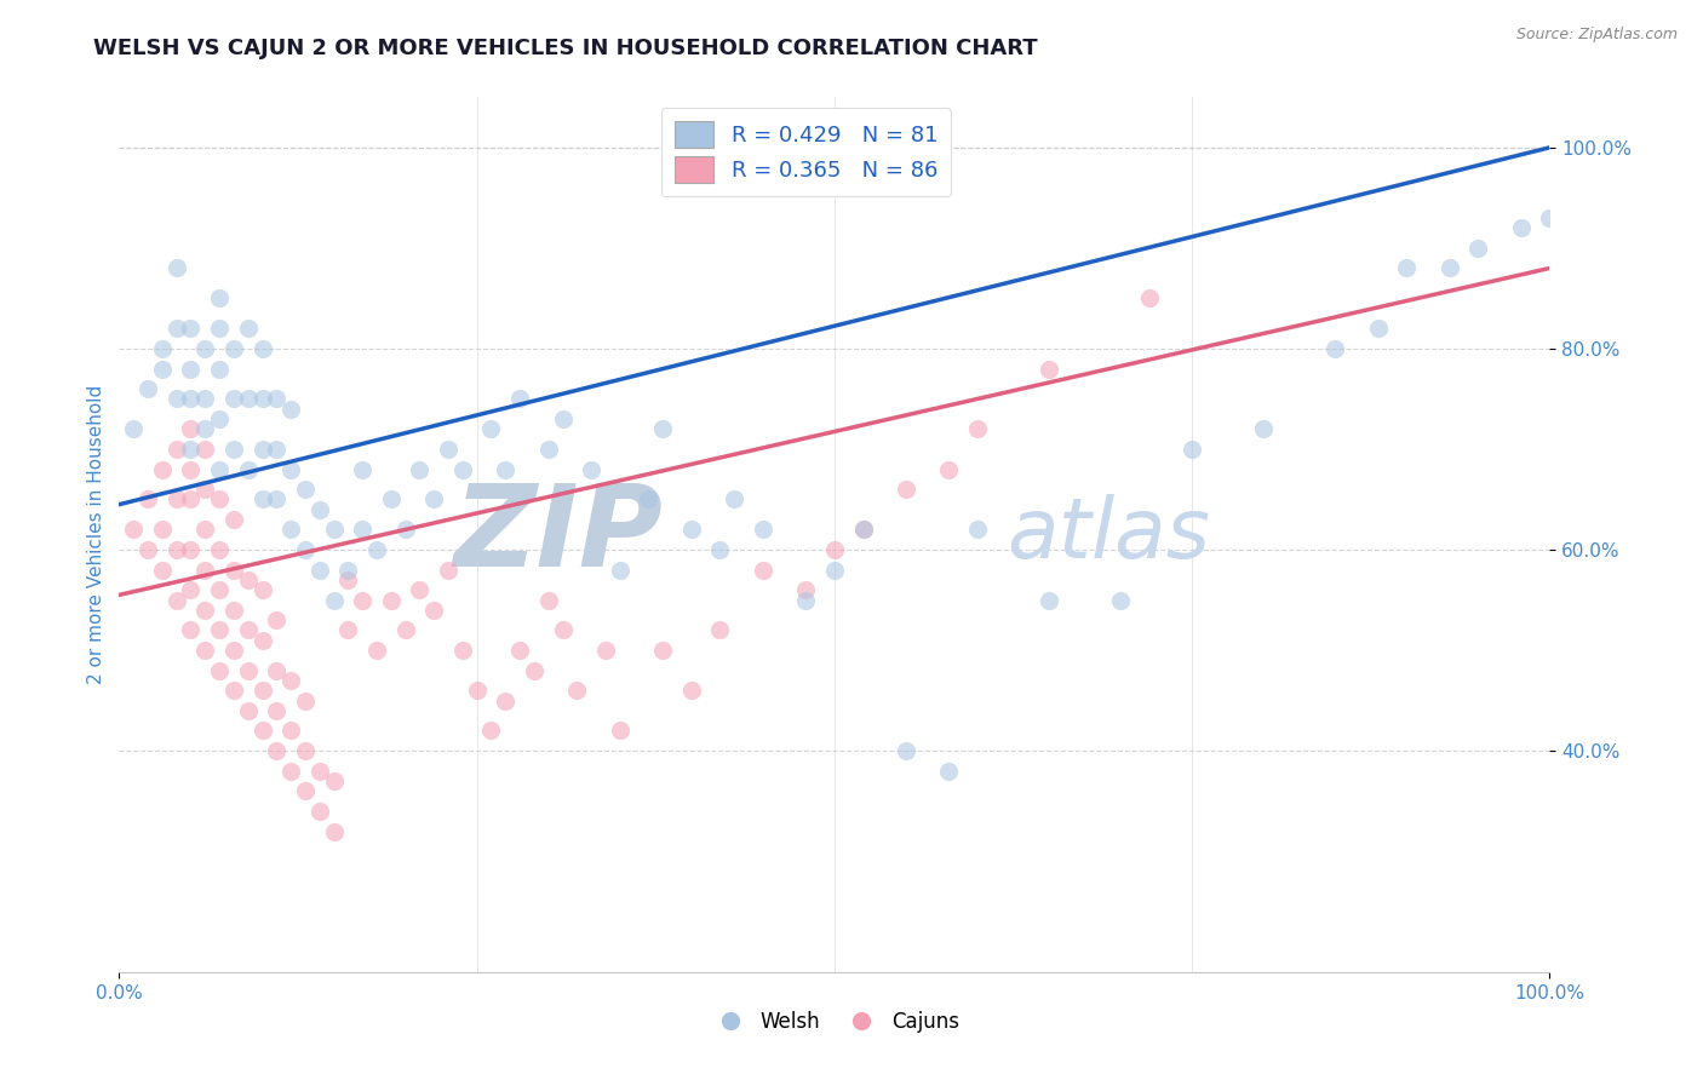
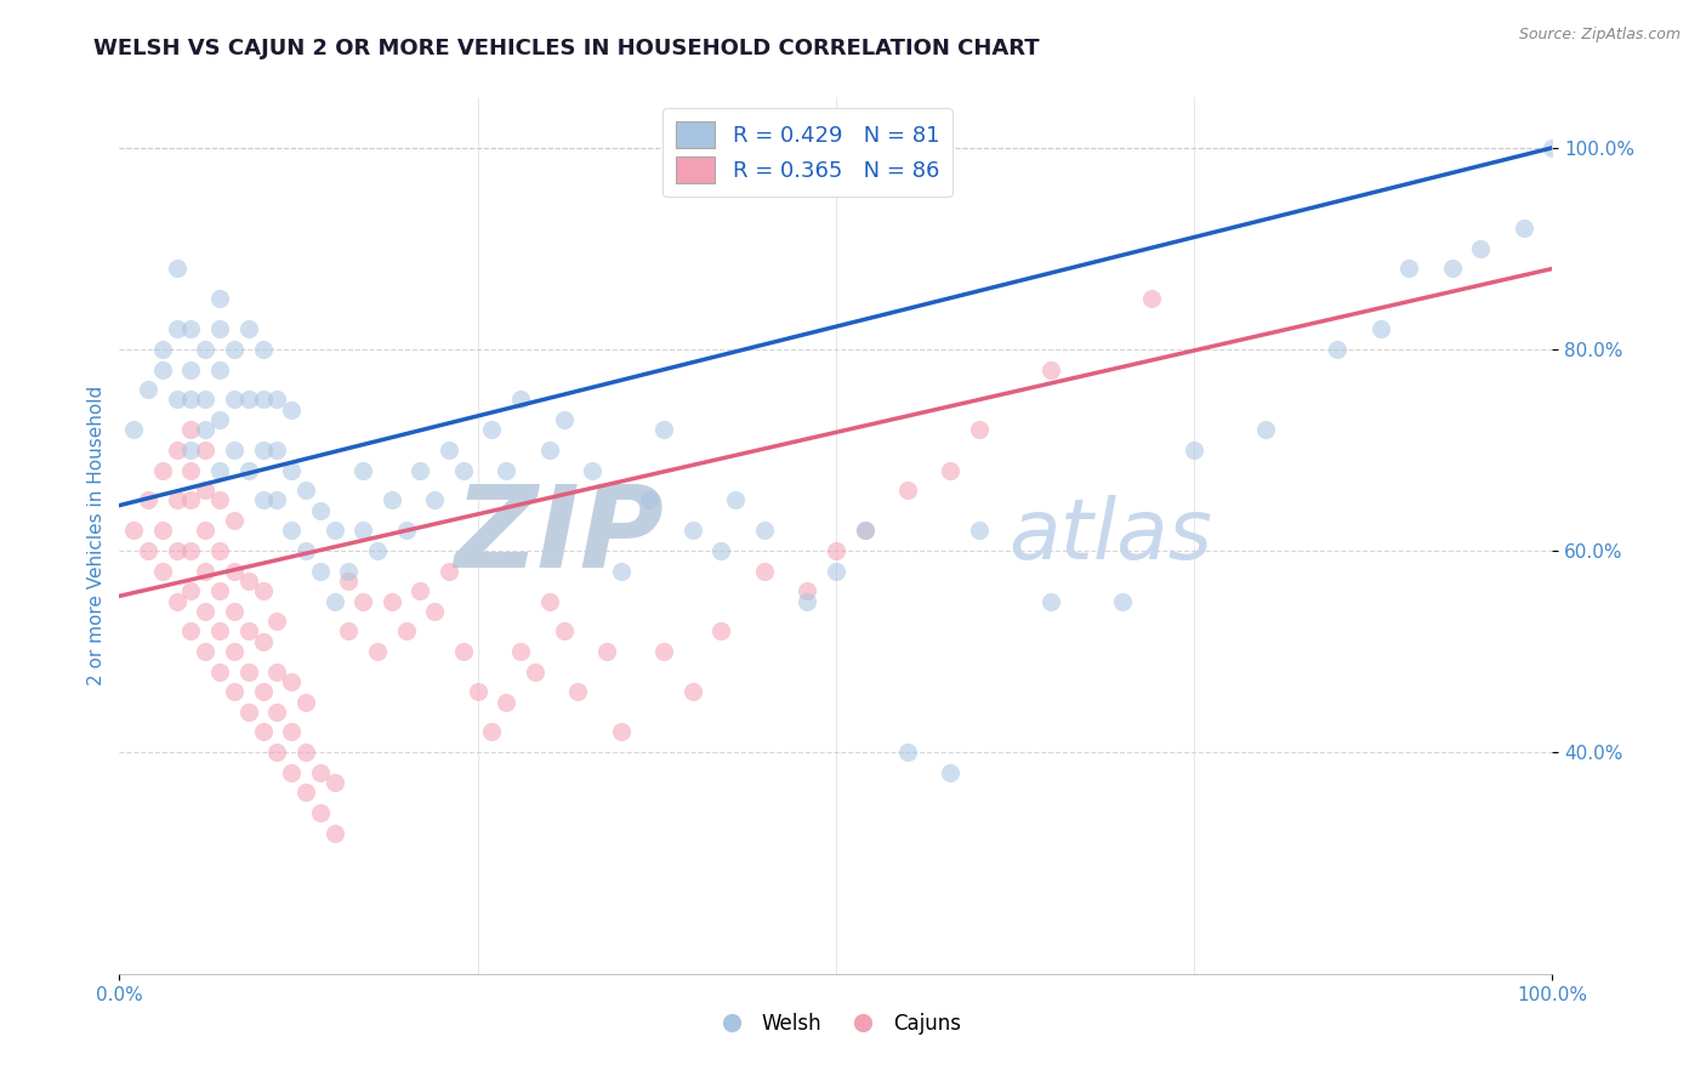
Welsh/100.0%: 93% -> 100%
